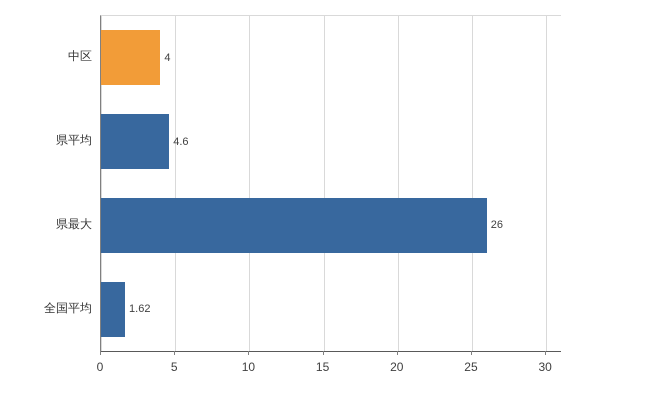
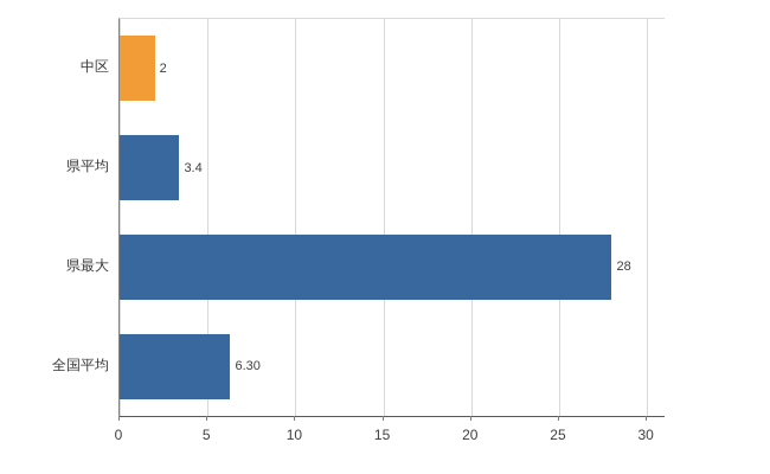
中区: 4 -> 2
県平均: 4.6 -> 3.4
県最大: 26 -> 28
全国平均: 1.62 -> 6.30
